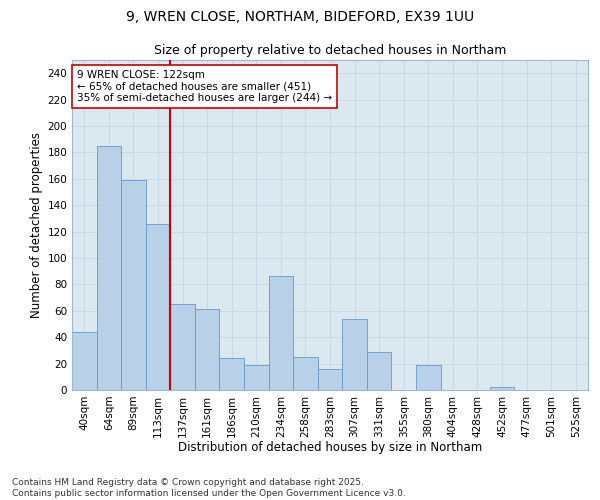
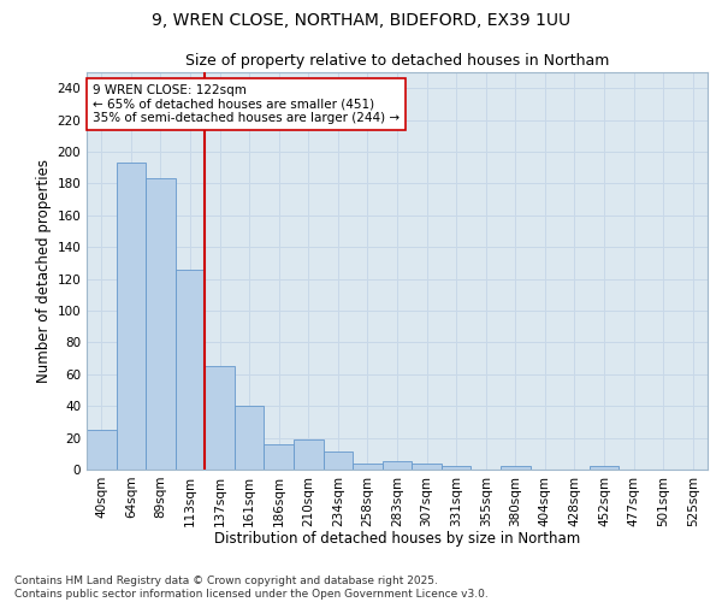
40sqm: 44 -> 25
64sqm: 185 -> 193
89sqm: 159 -> 183
161sqm: 61 -> 40
186sqm: 24 -> 16
234sqm: 86 -> 11
258sqm: 25 -> 4
283sqm: 16 -> 5
307sqm: 54 -> 4
331sqm: 29 -> 2
380sqm: 19 -> 2
